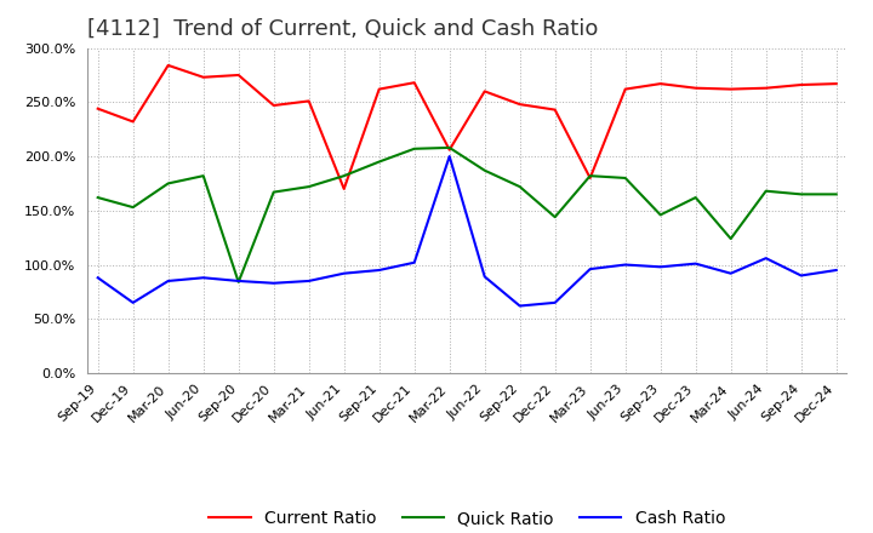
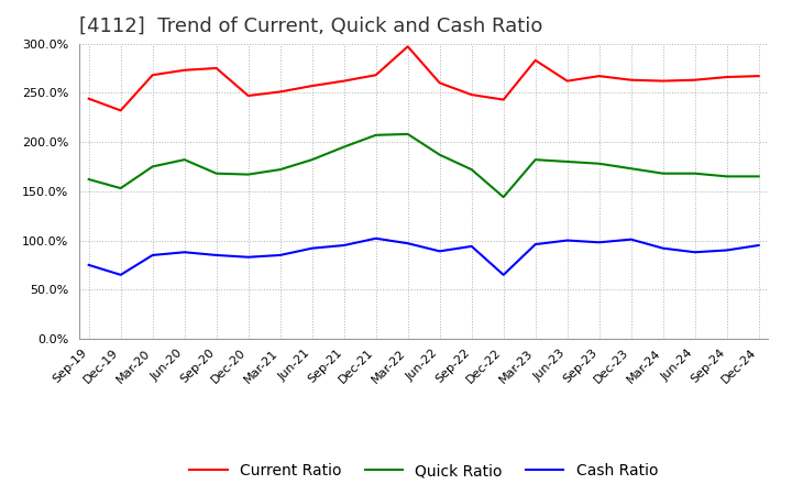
Cash Ratio/Sep-19: 88% -> 75%
Current Ratio/Mar-20: 284% -> 268%
Quick Ratio/Sep-20: 84% -> 168%
Current Ratio/Jun-21: 170% -> 257%
Current Ratio/Mar-22: 206% -> 297%
Cash Ratio/Mar-22: 200% -> 97%
Cash Ratio/Sep-22: 62% -> 94%
Current Ratio/Mar-23: 180% -> 283%
Quick Ratio/Sep-23: 146% -> 178%
Quick Ratio/Dec-23: 162% -> 173%
Quick Ratio/Mar-24: 124% -> 168%
Cash Ratio/Jun-24: 106% -> 88%
